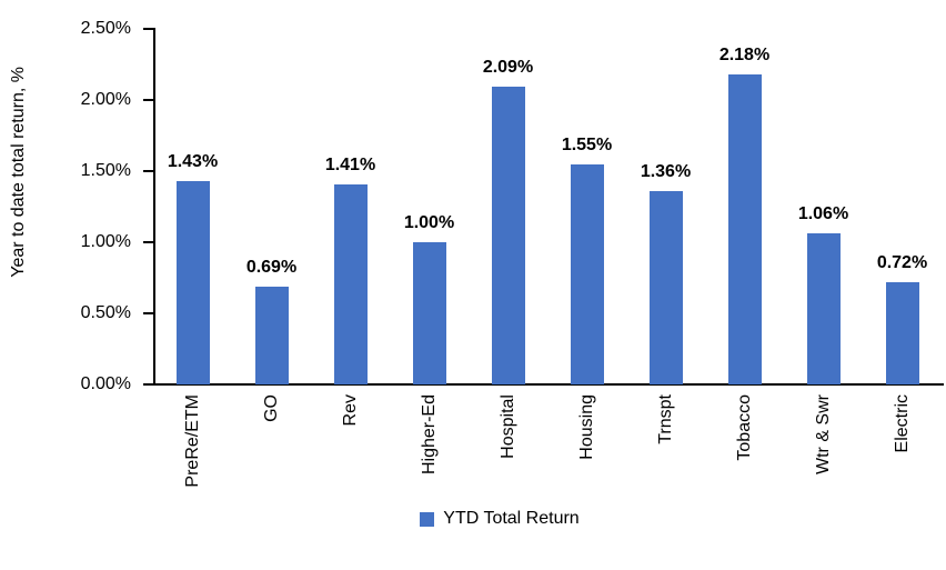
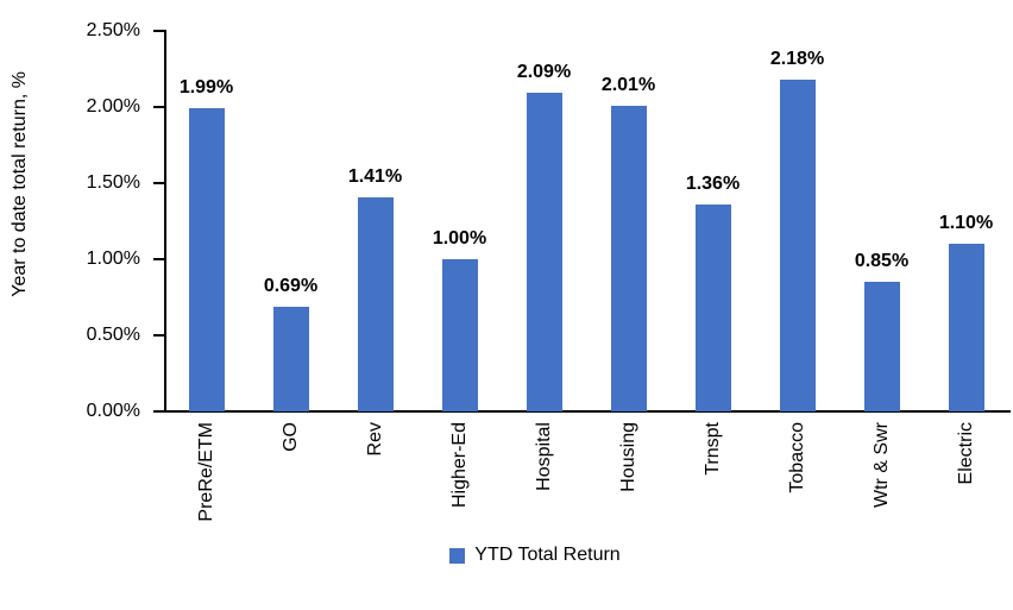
PreRe/ETM: 1.43% -> 1.99%
Housing: 1.55% -> 2.01%
Wtr & Swr: 1.06% -> 0.85%
Electric: 0.72% -> 1.10%
